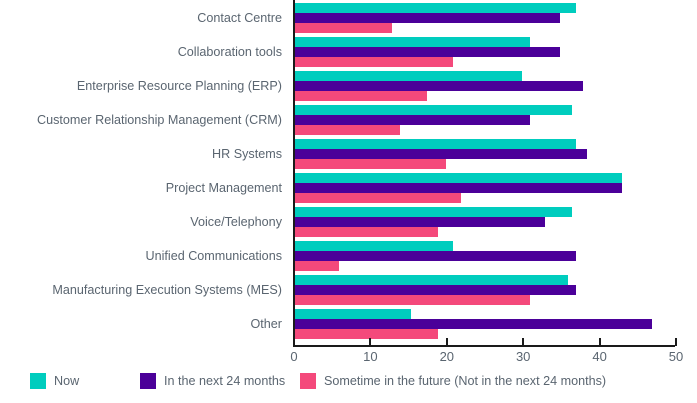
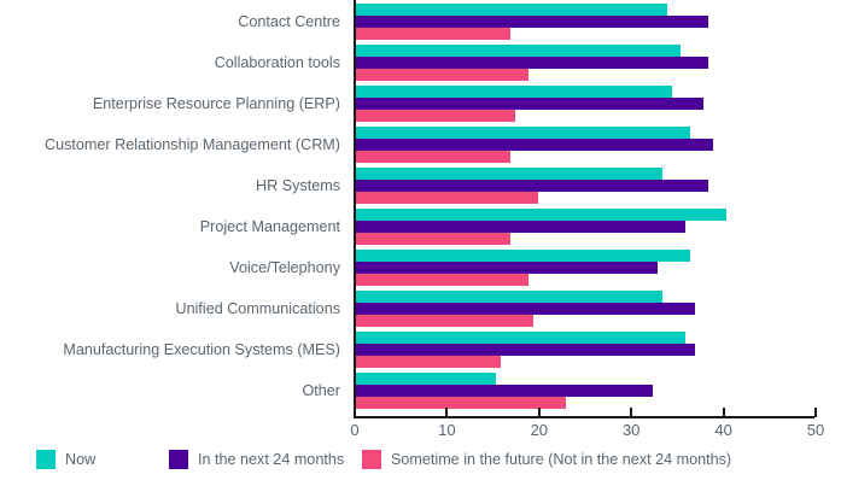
Now/Contact Centre: 37 -> 34
In the next 24 months/Contact Centre: 35 -> 38
Sometime in the future (Not in the next 24 months)/Contact Centre: 13 -> 17
Now/Collaboration tools: 31 -> 36
In the next 24 months/Collaboration tools: 35 -> 38
Sometime in the future (Not in the next 24 months)/Collaboration tools: 21 -> 19
Now/Enterprise Resource Planning (ERP): 30 -> 34
In the next 24 months/Customer Relationship Management (CRM): 31 -> 39
Sometime in the future (Not in the next 24 months)/Customer Relationship Management (CRM): 14 -> 17
Now/HR Systems: 37 -> 34
Now/Project Management: 43 -> 40
In the next 24 months/Project Management: 43 -> 36
Sometime in the future (Not in the next 24 months)/Project Management: 22 -> 17
Now/Unified Communications: 21 -> 34
Sometime in the future (Not in the next 24 months)/Unified Communications: 6 -> 20
Sometime in the future (Not in the next 24 months)/Manufacturing Execution Systems (MES): 31 -> 16
In the next 24 months/Other: 47 -> 32
Sometime in the future (Not in the next 24 months)/Other: 19 -> 23
